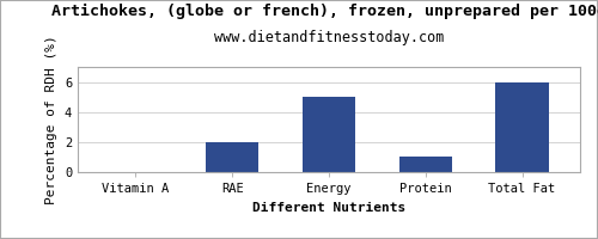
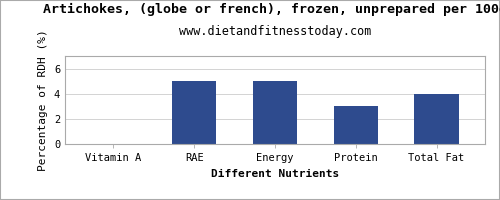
RAE: 2 -> 5
Protein: 1 -> 3
Total Fat: 6 -> 4
